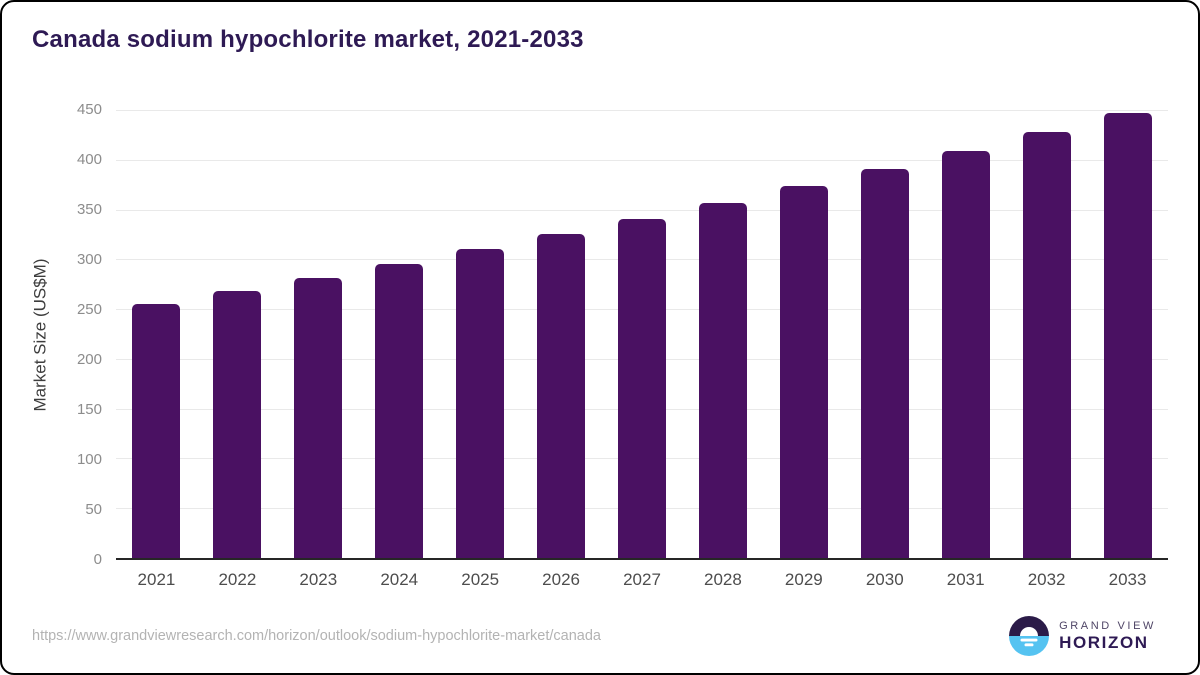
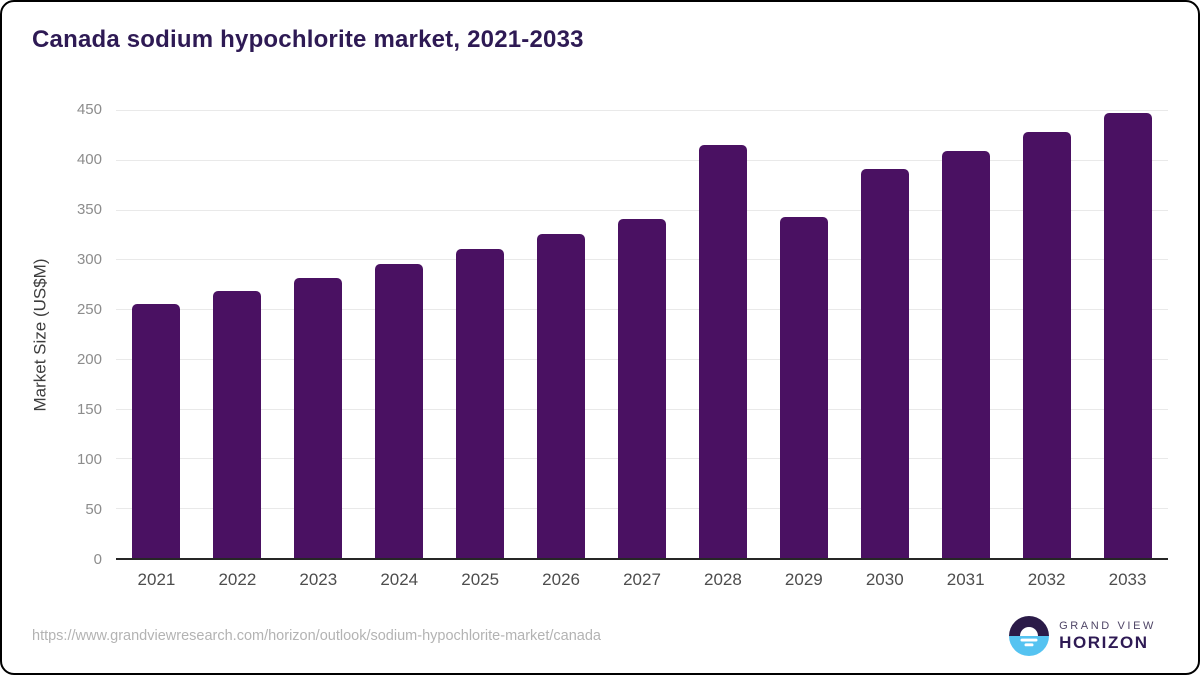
2028: 357 -> 415
2029: 374 -> 343
